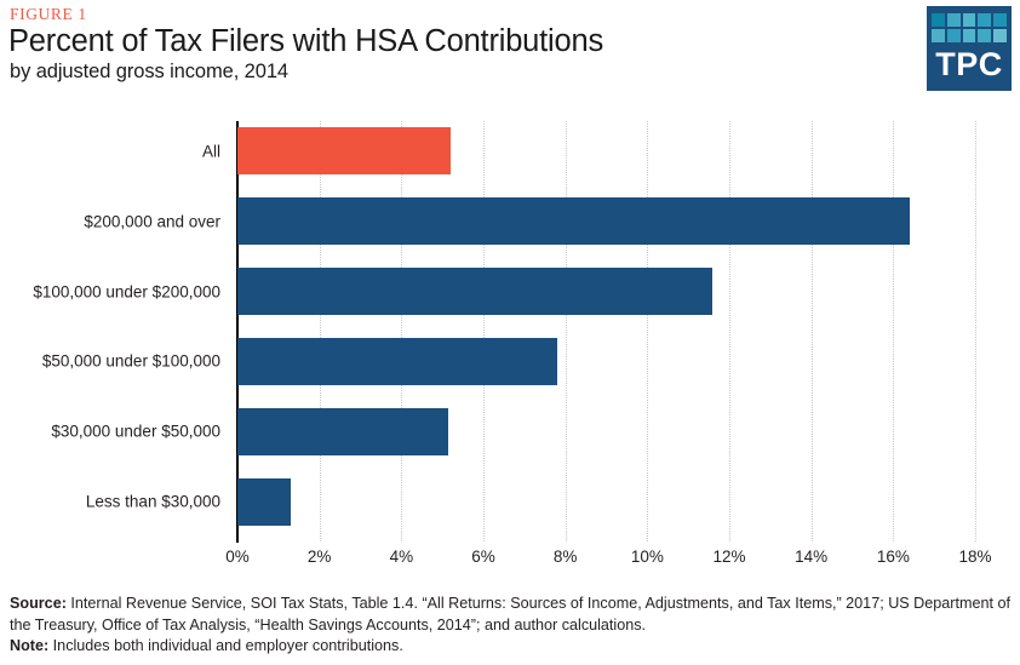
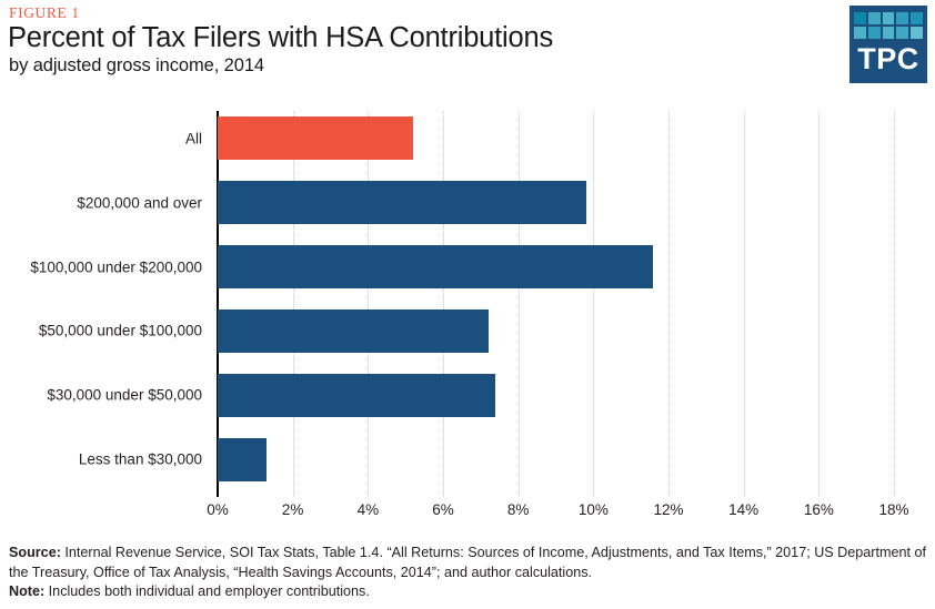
$200,000 and over: 16.4% -> 9.8%
$50,000 under $100,000: 7.8% -> 7.2%
$30,000 under $50,000: 5.2% -> 7.4%
